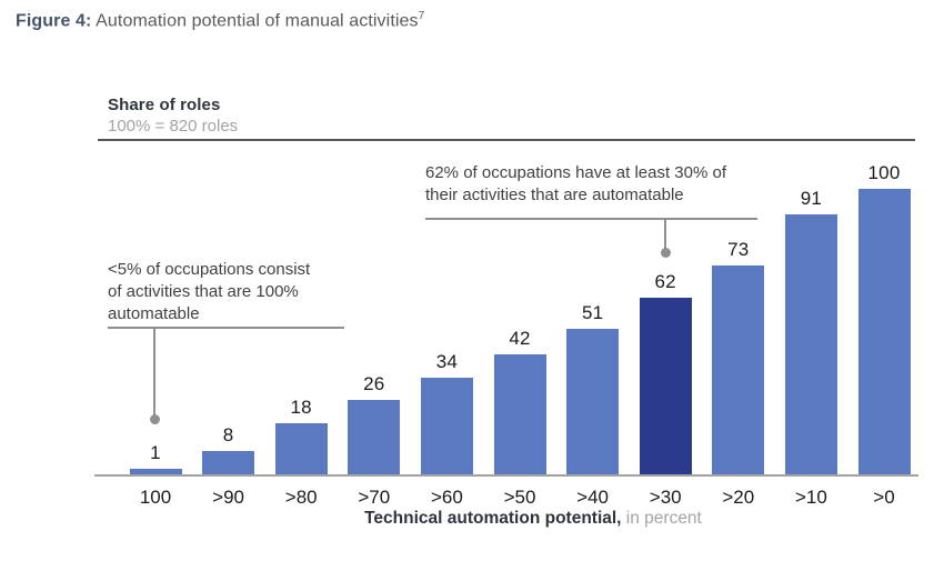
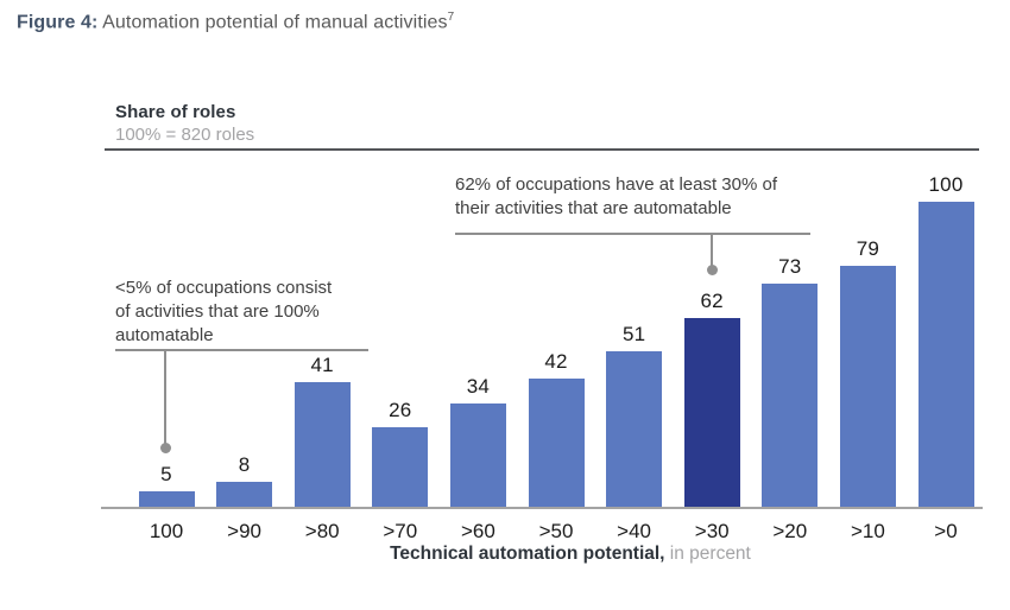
100: 1 -> 5
>80: 18 -> 41
>10: 91 -> 79
